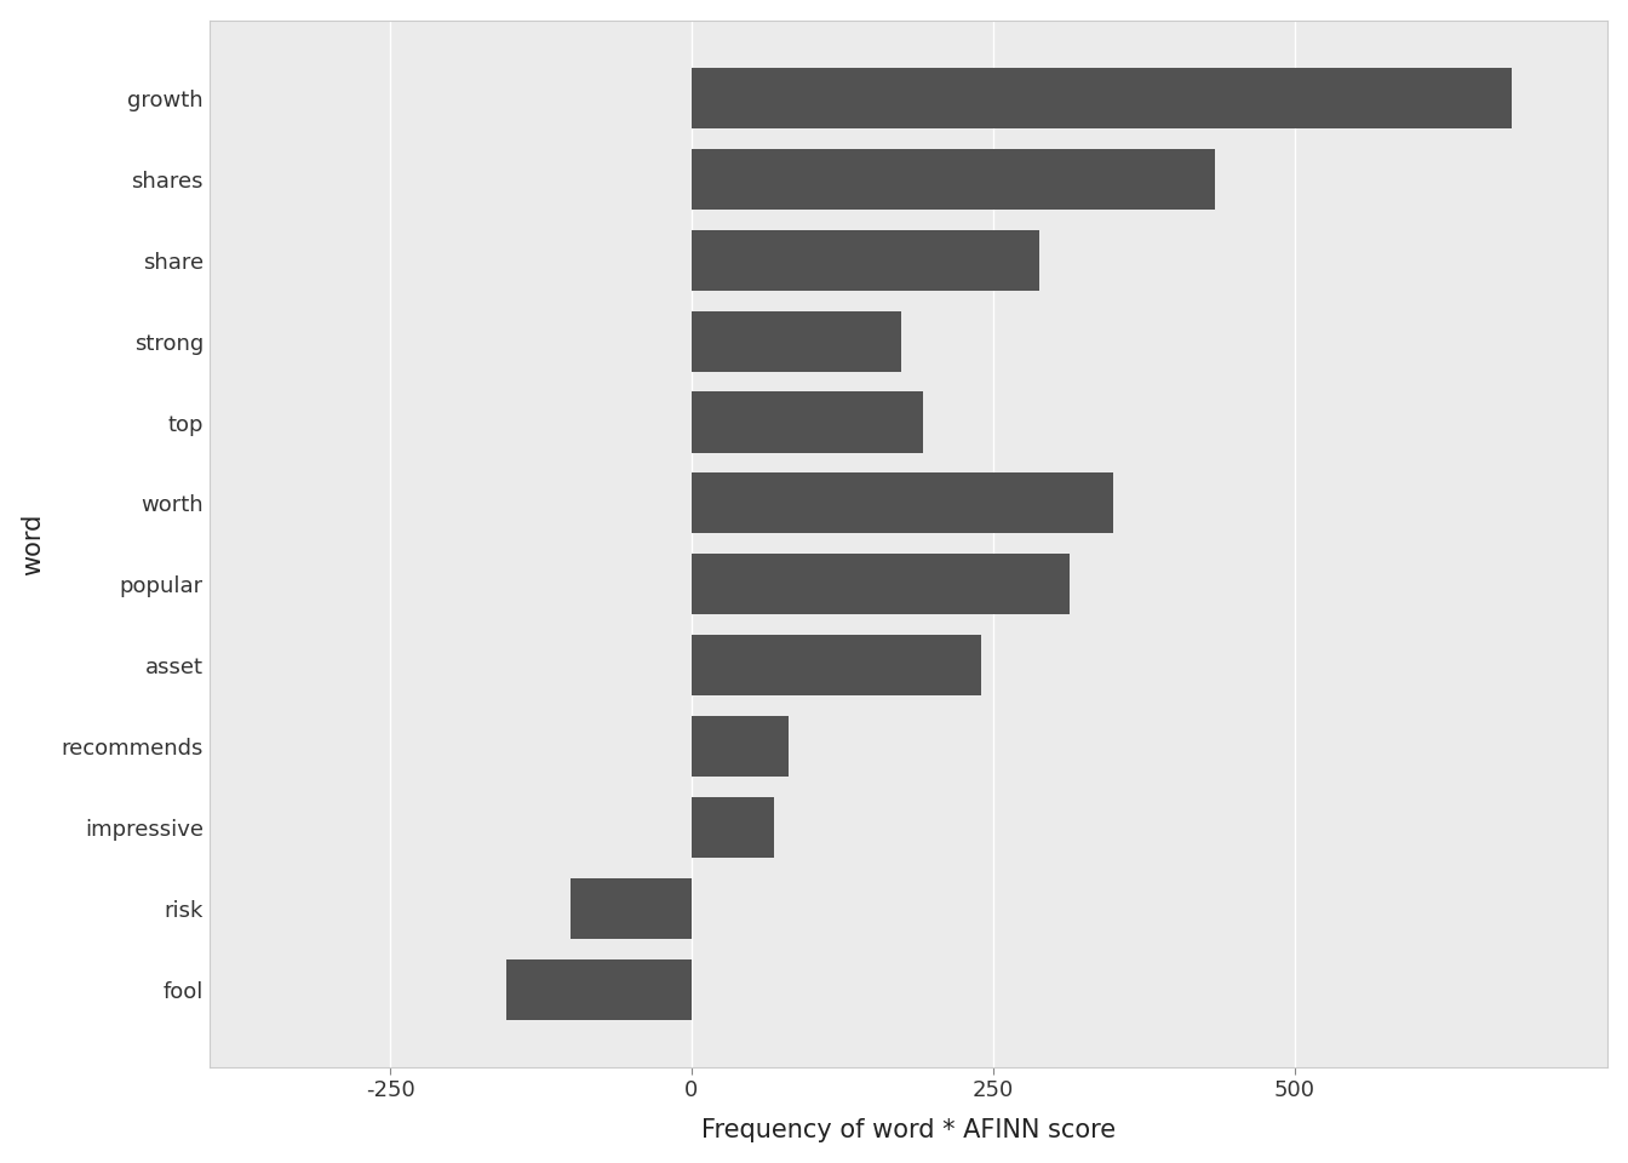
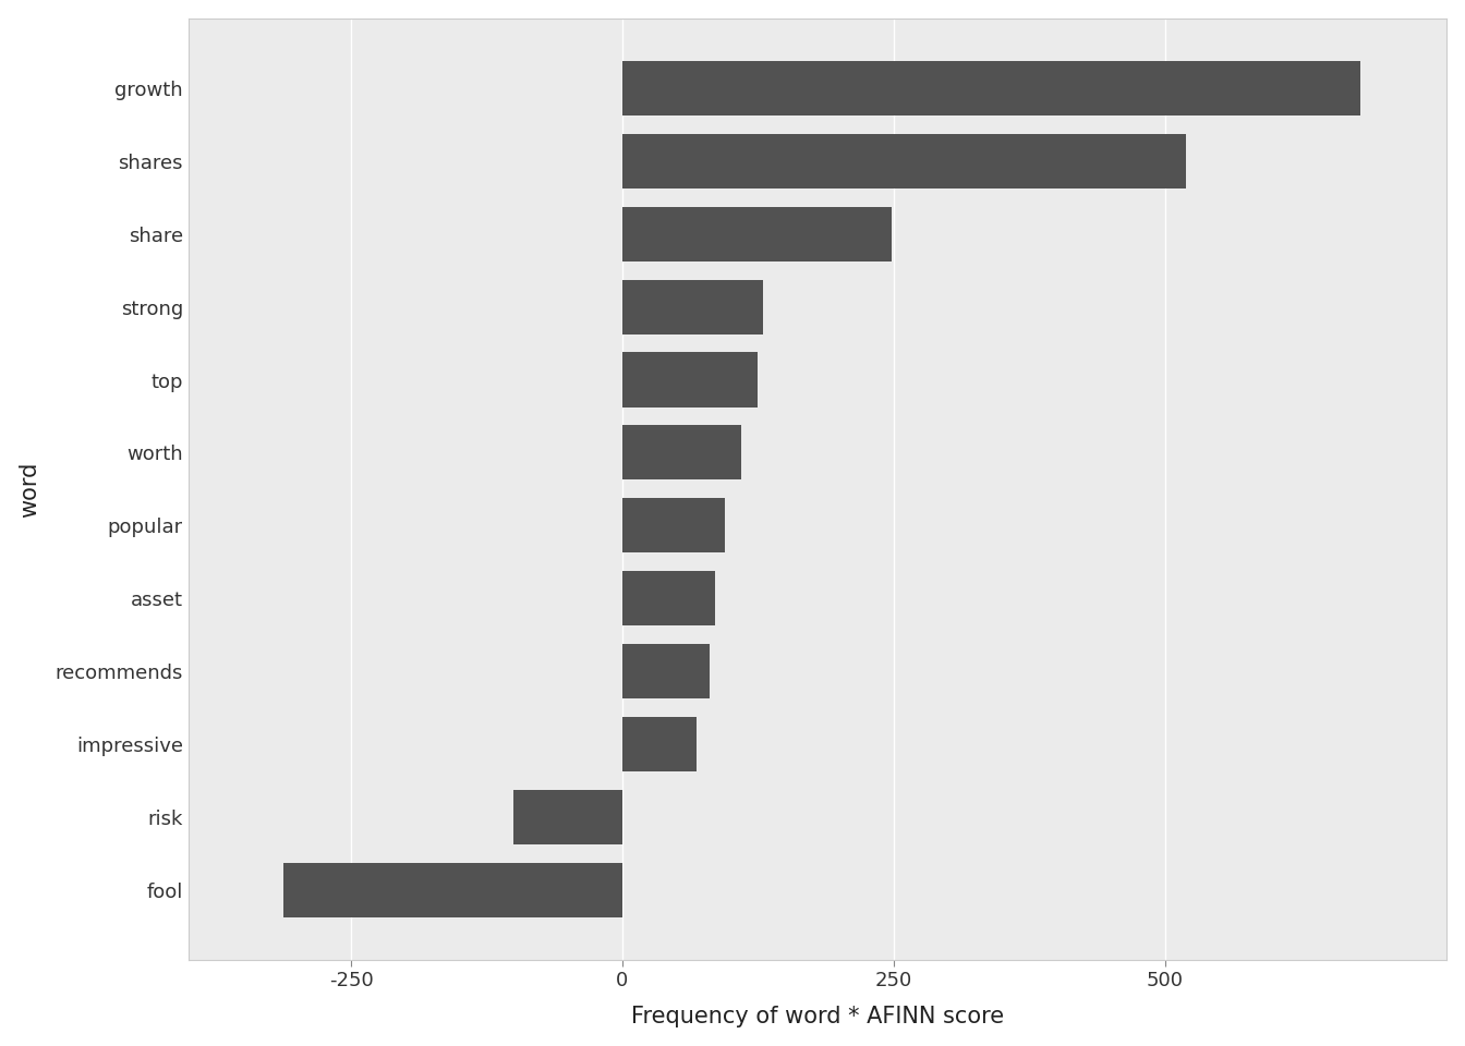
shares: 434 -> 520
share: 288 -> 248
strong: 174 -> 130
top: 192 -> 125
worth: 350 -> 110
popular: 314 -> 95
asset: 240 -> 85
fool: -154 -> -312
